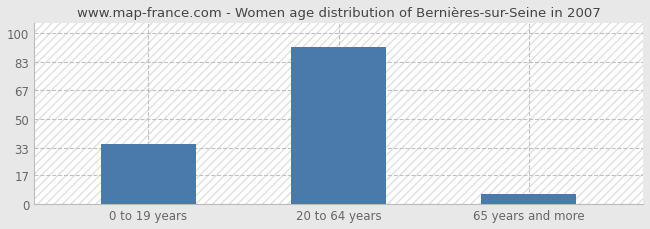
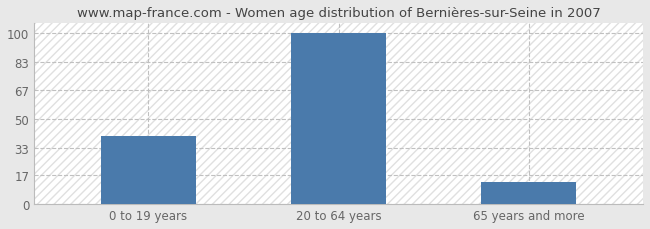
0 to 19 years: 35 -> 40
20 to 64 years: 92 -> 100
65 years and more: 6 -> 13
